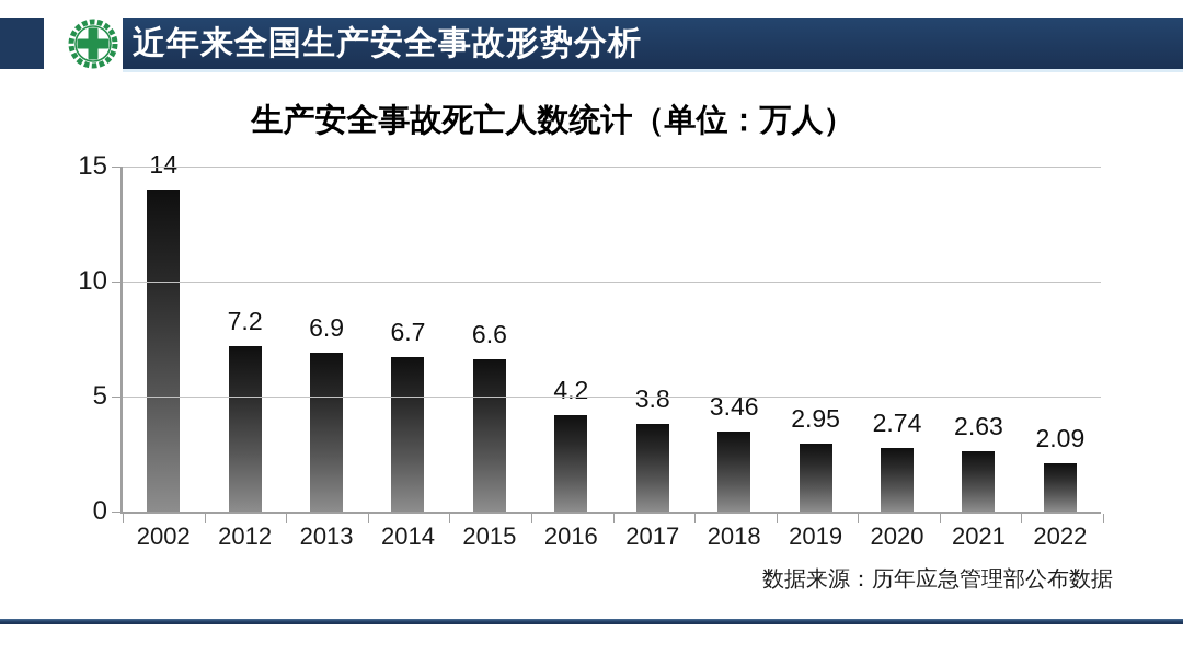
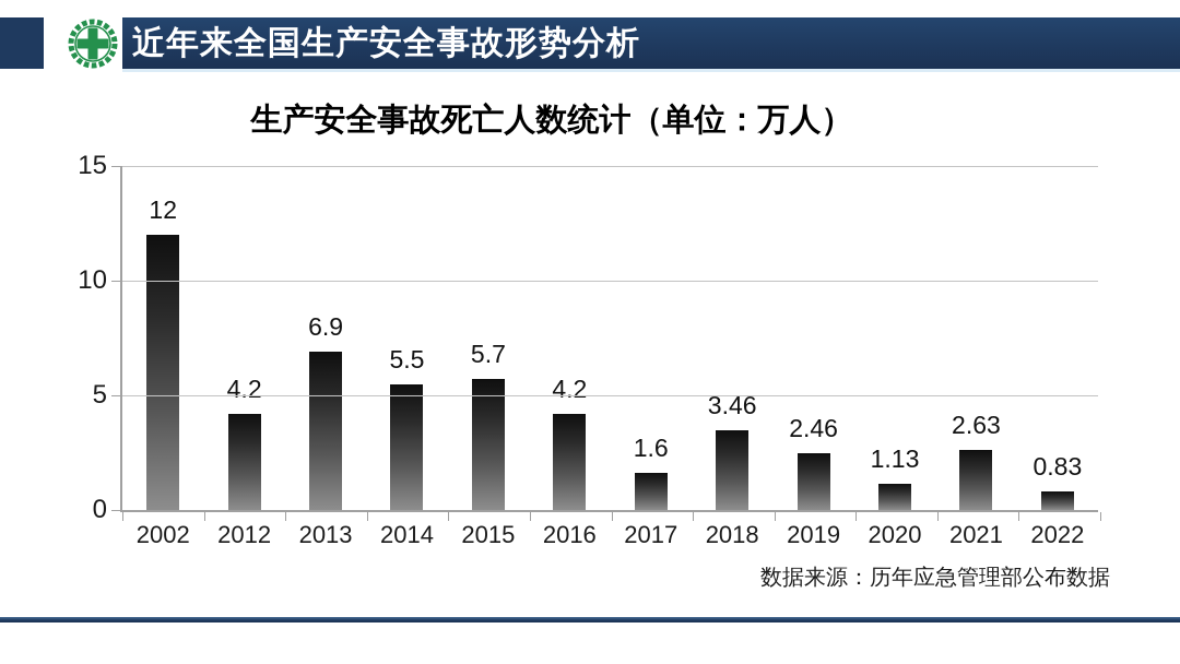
2002: 14 -> 12
2012: 7.2 -> 4.2
2014: 6.7 -> 5.5
2015: 6.6 -> 5.7
2017: 3.8 -> 1.6
2019: 2.95 -> 2.46
2020: 2.74 -> 1.13
2022: 2.09 -> 0.83
